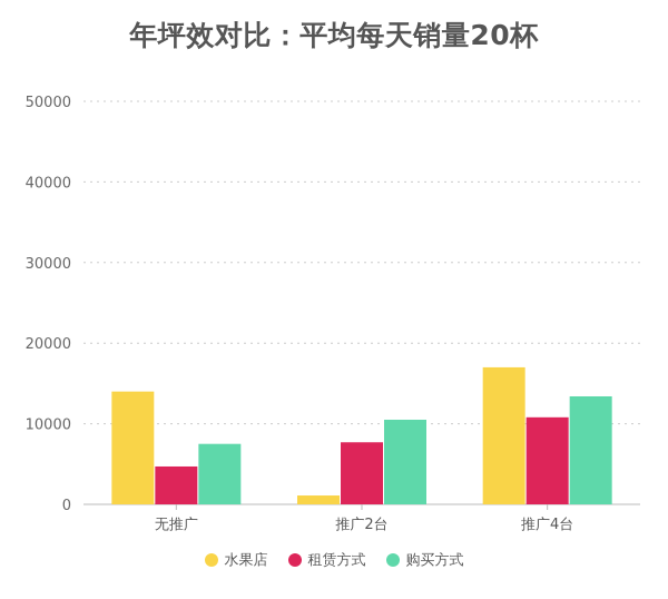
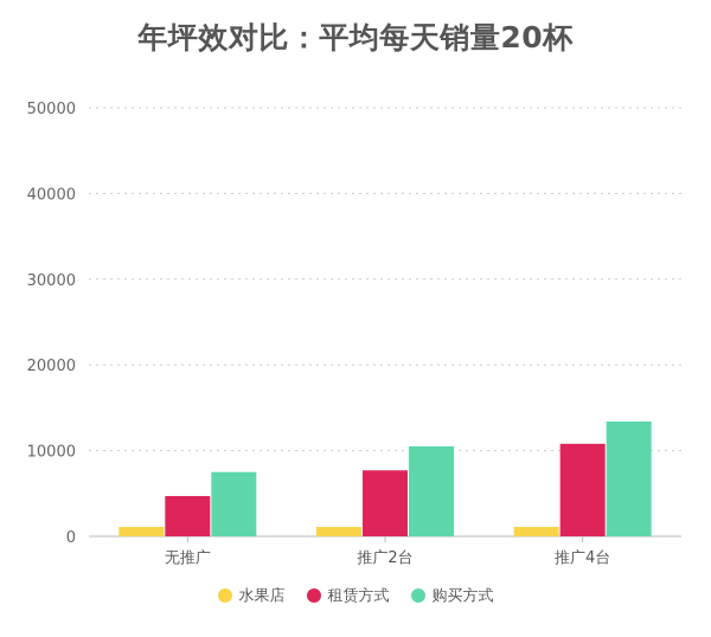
水果店/无推广: 14000 -> 1000
水果店/推广4台: 17000 -> 1000
